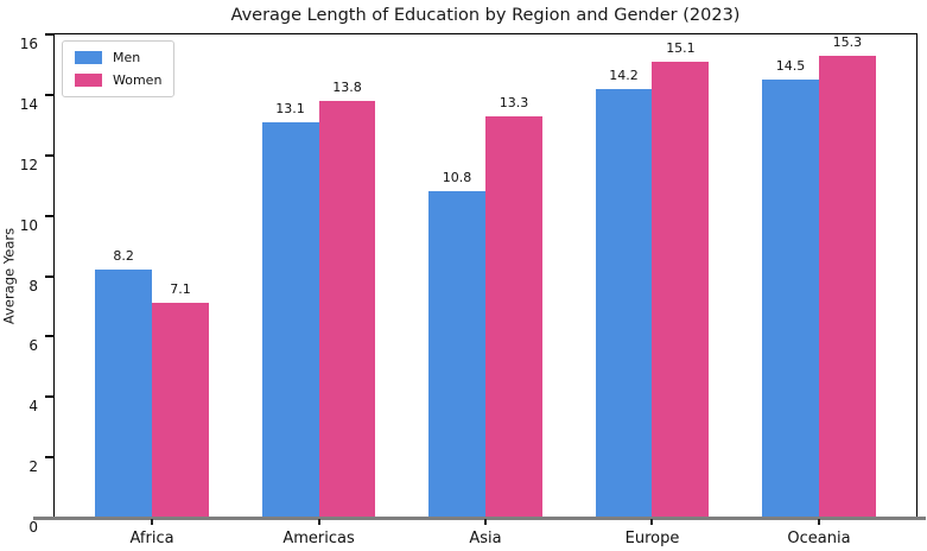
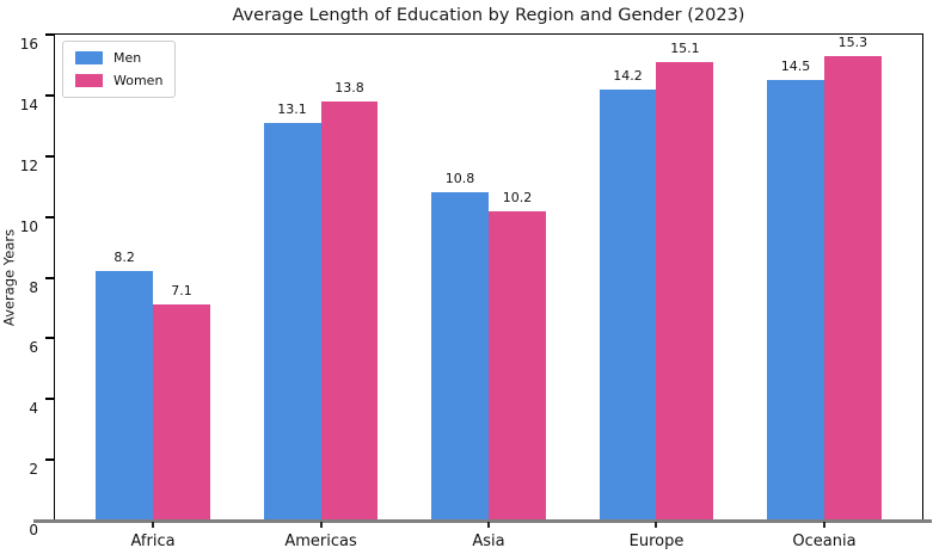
Women/Asia: 13.3 -> 10.2
